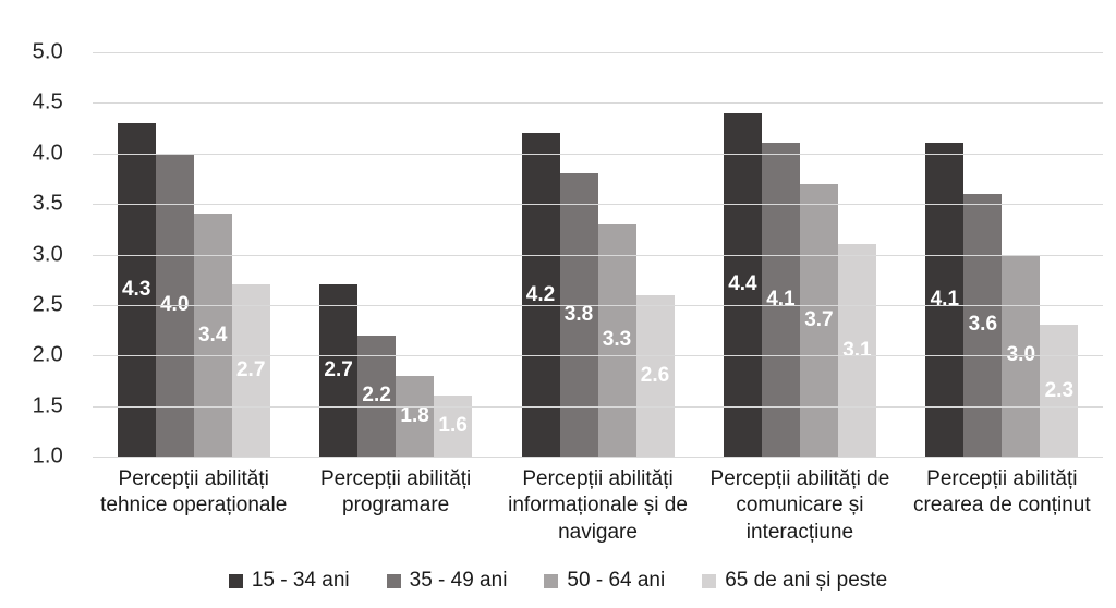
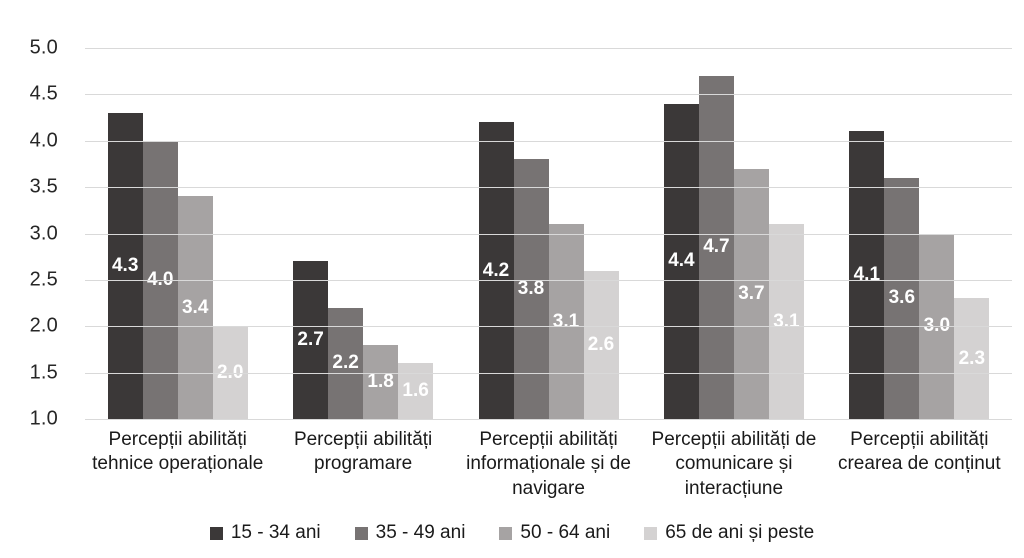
65 de ani și peste/Percepții abilități tehnice operaționale: 2.7 -> 2.0
50 - 64 ani/Percepții abilități informaționale și de navigare: 3.3 -> 3.1
35 - 49 ani/Percepții abilități de comunicare și interacțiune: 4.1 -> 4.7
